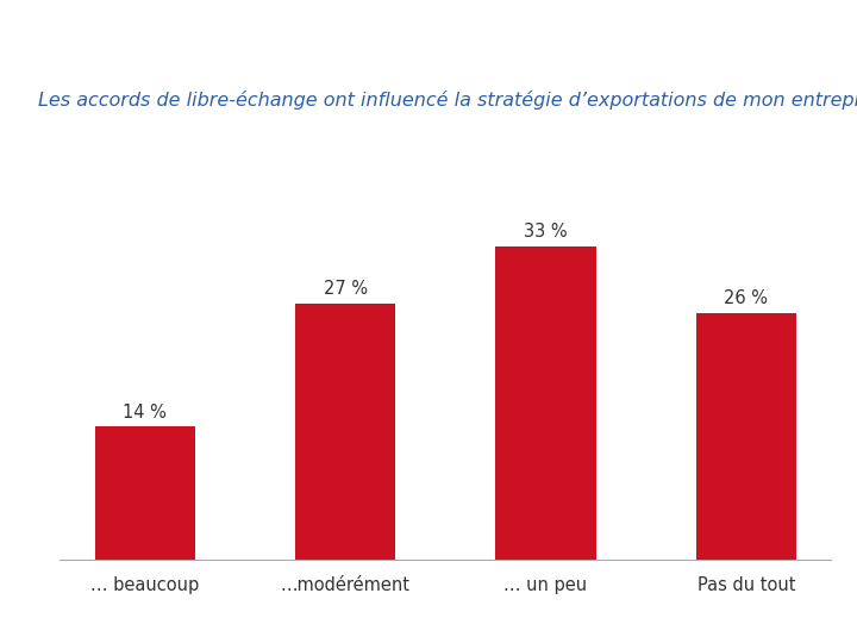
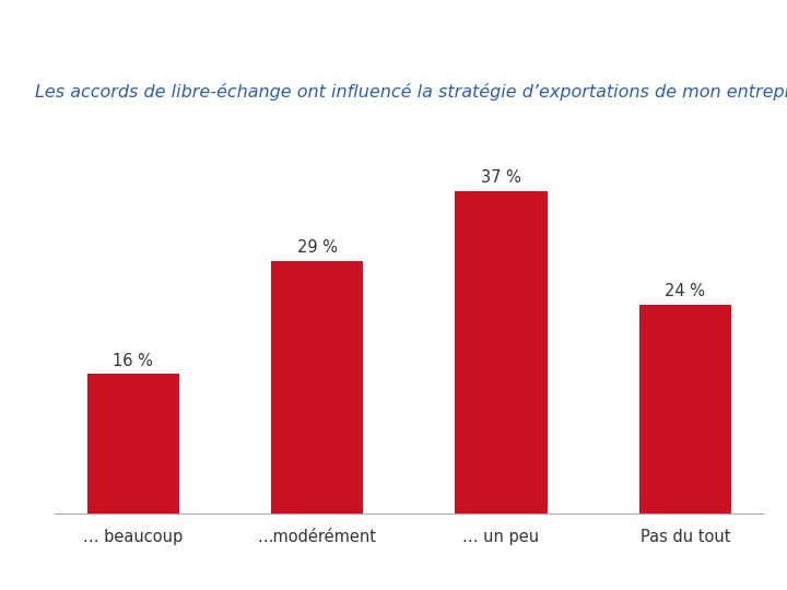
… beaucoup: 14 -> 16
…modérément: 27 -> 29
… un peu: 33 -> 37
Pas du tout: 26 -> 24
